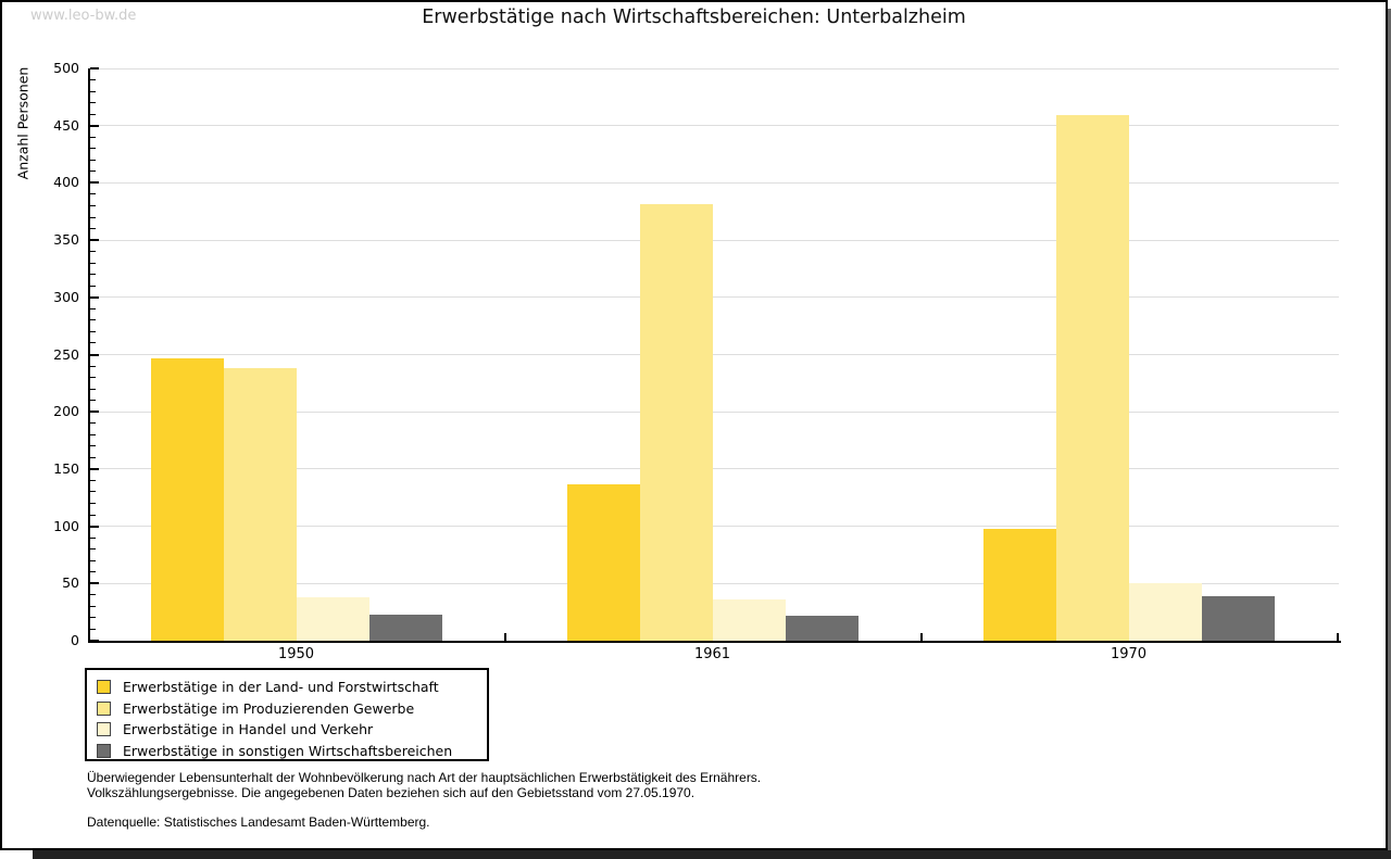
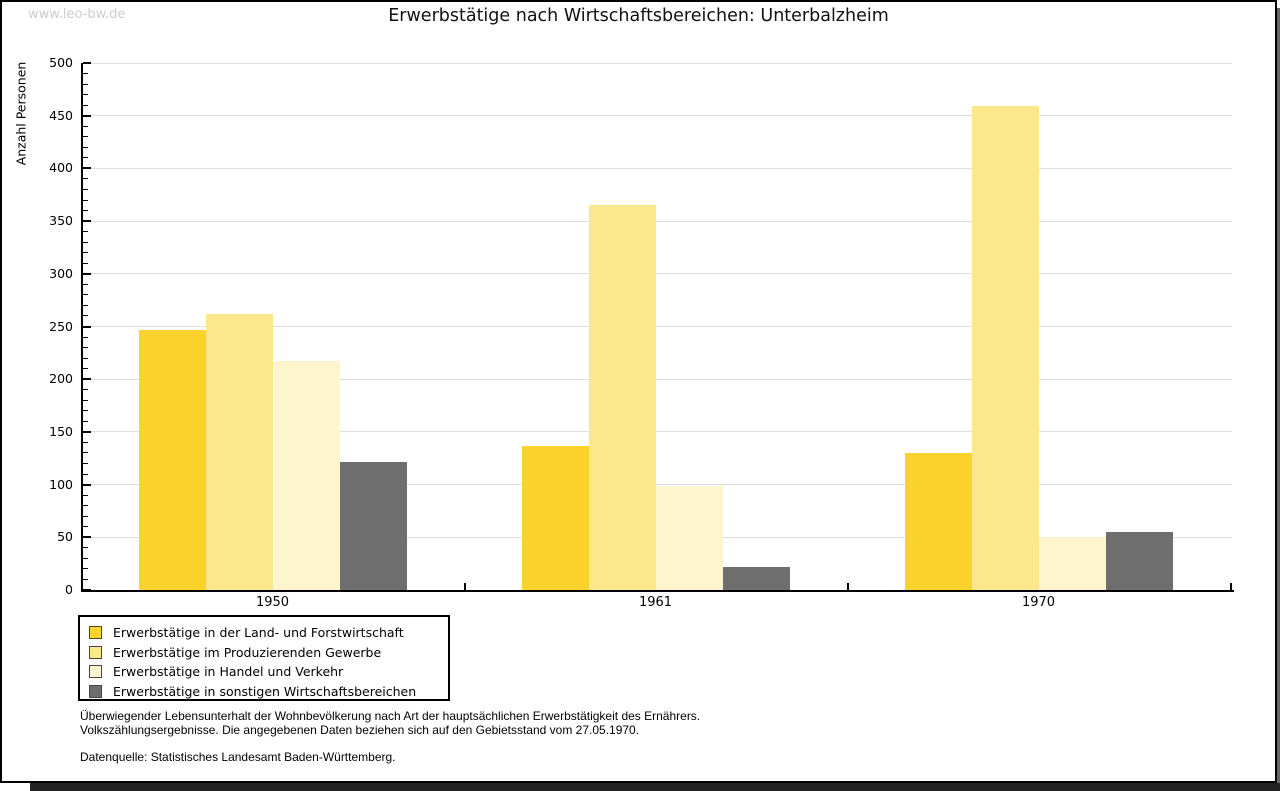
Erwerbstätige im Produzierenden Gewerbe/1950: 238 -> 262
Erwerbstätige in Handel und Verkehr/1950: 38 -> 217
Erwerbstätige in sonstigen Wirtschaftsbereichen/1950: 23 -> 121
Erwerbstätige im Produzierenden Gewerbe/1961: 381 -> 365
Erwerbstätige in Handel und Verkehr/1961: 36 -> 99
Erwerbstätige in der Land- und Forstwirtschaft/1970: 98 -> 130
Erwerbstätige in sonstigen Wirtschaftsbereichen/1970: 39 -> 55
